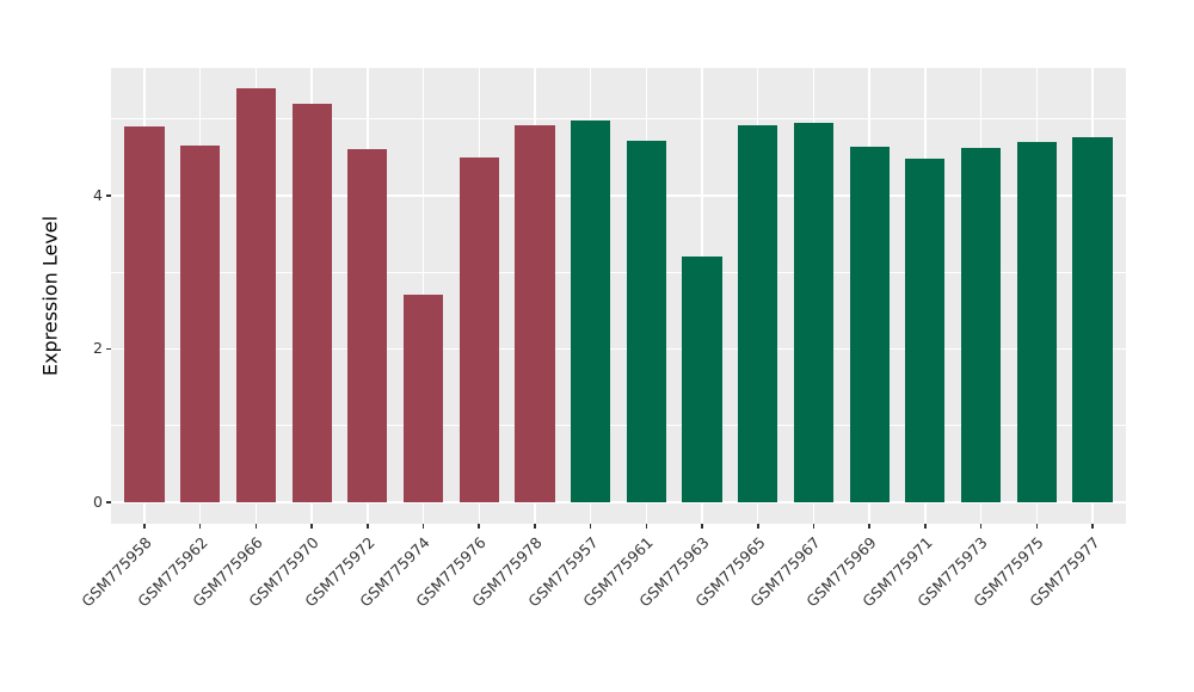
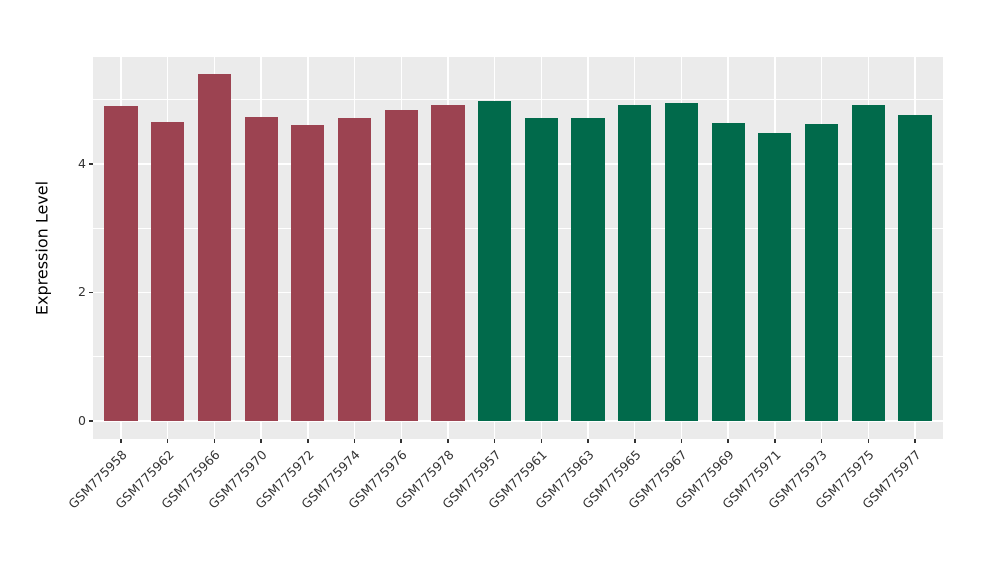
GSM775970: 5.2 -> 4.7
GSM775974: 2.7 -> 4.7
GSM775976: 4.5 -> 4.8
GSM775963: 3.2 -> 4.7
GSM775975: 4.7 -> 4.9
